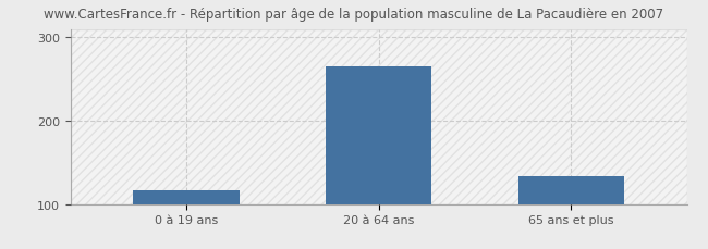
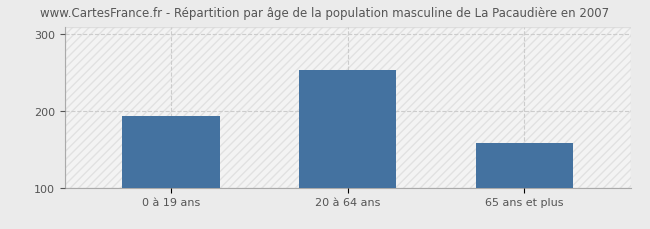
0 à 19 ans: 116 -> 194
20 à 64 ans: 265 -> 254
65 ans et plus: 133 -> 158
